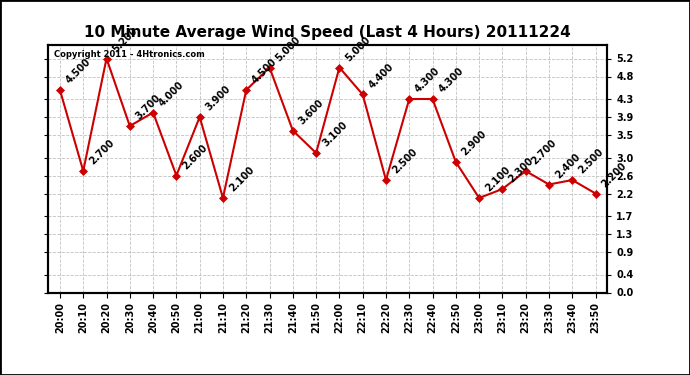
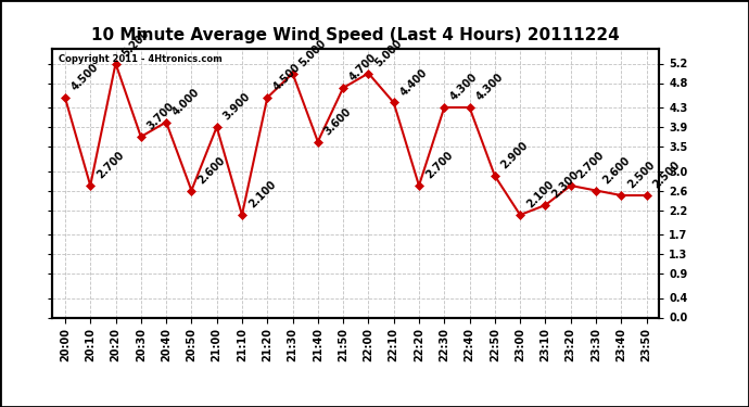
21:50: 3.100 -> 4.700
22:20: 2.500 -> 2.700
23:30: 2.400 -> 2.600
23:50: 2.200 -> 2.500
